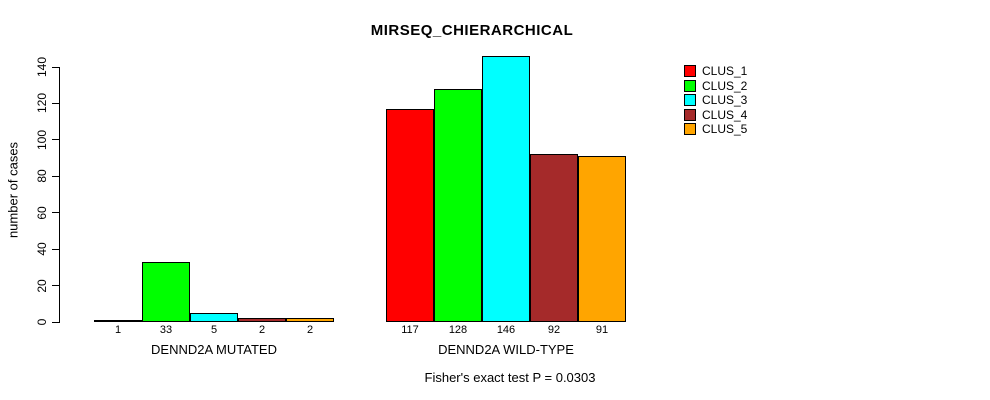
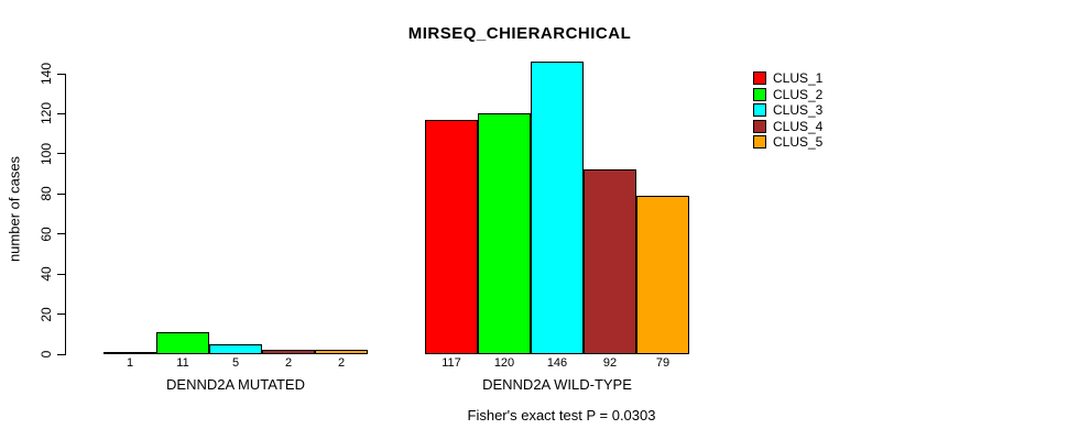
CLUS_2/DENND2A MUTATED: 33 -> 11
CLUS_2/DENND2A WILD-TYPE: 128 -> 120
CLUS_5/DENND2A WILD-TYPE: 91 -> 79
